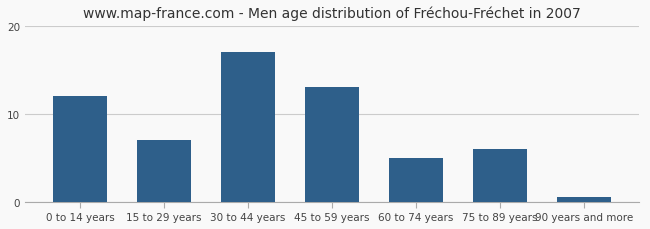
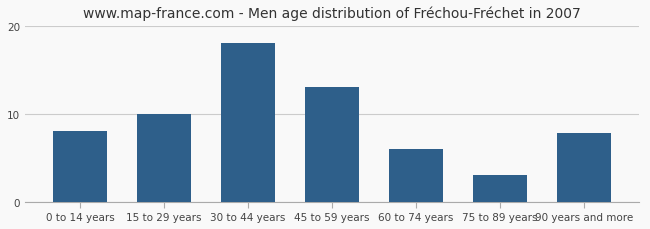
0 to 14 years: 12.0 -> 8.0
15 to 29 years: 7.0 -> 10.0
30 to 44 years: 17.0 -> 18.0
60 to 74 years: 5.0 -> 6.0
75 to 89 years: 6.0 -> 3.0
90 years and more: 0.5 -> 7.8
